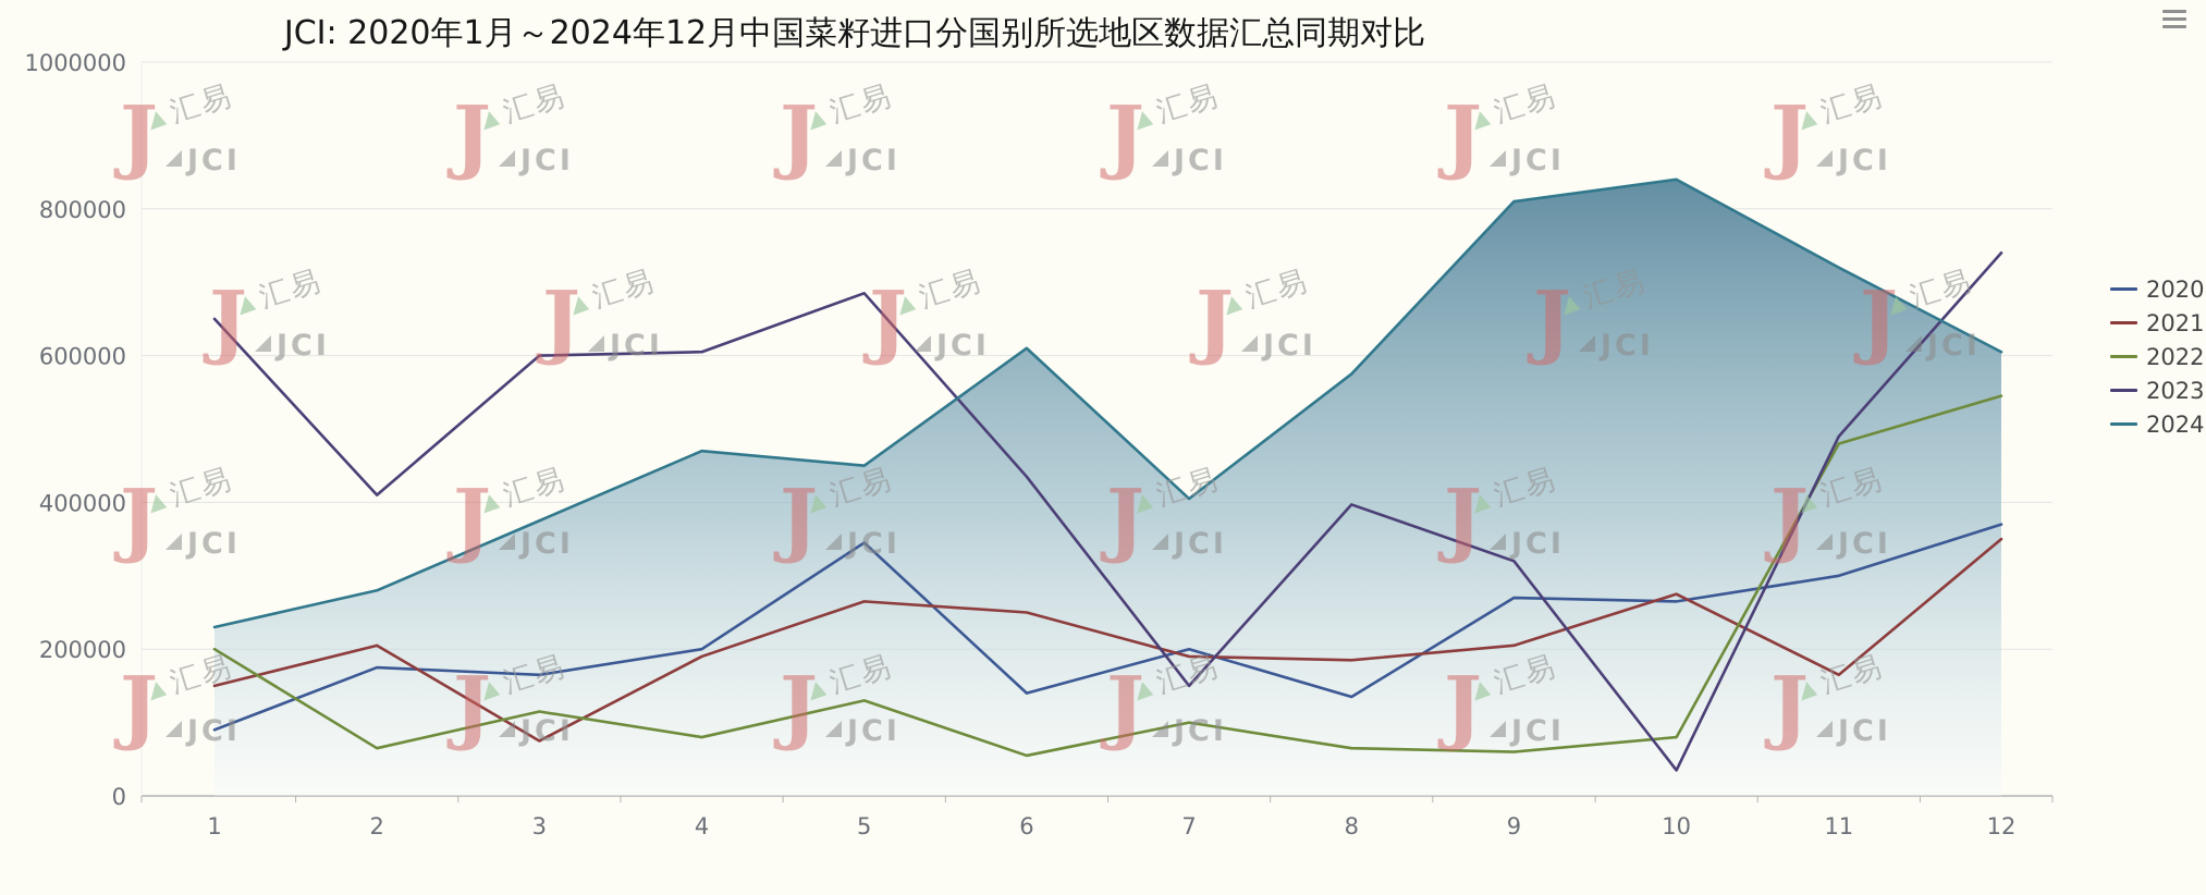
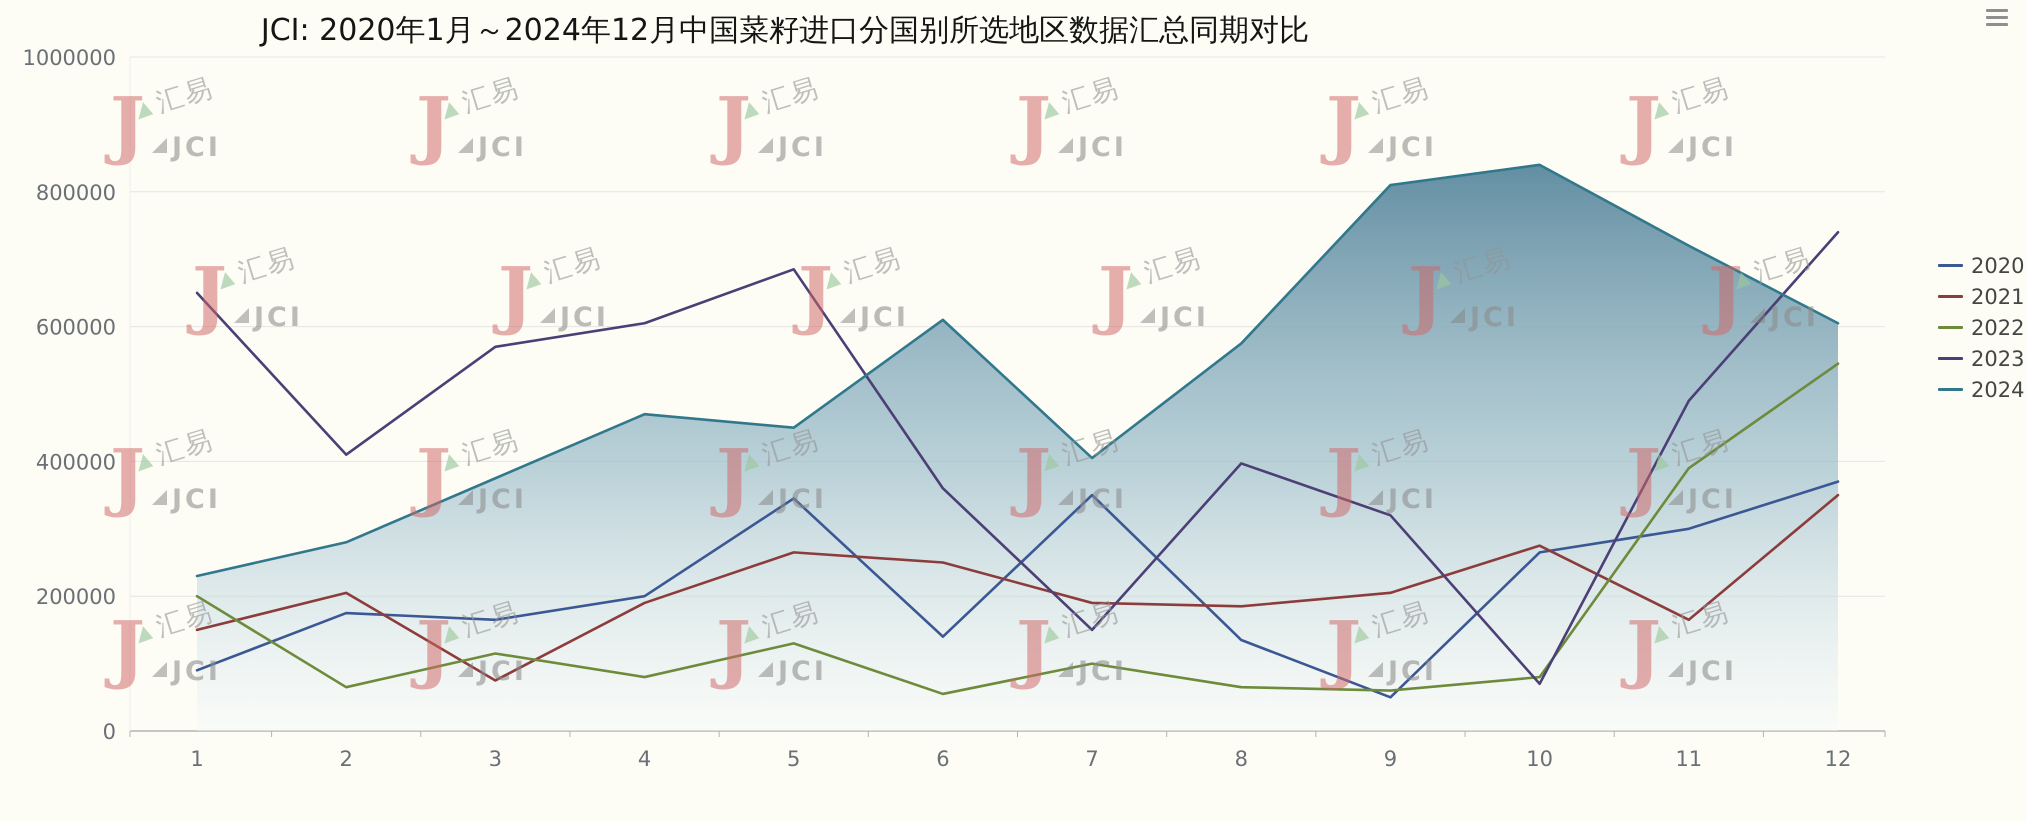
2023/3: 600000 -> 570000
2023/6: 440000 -> 360000
2020/7: 200000 -> 350000
2020/9: 270000 -> 50000
2023/10: 40000 -> 70000
2022/11: 480000 -> 390000
